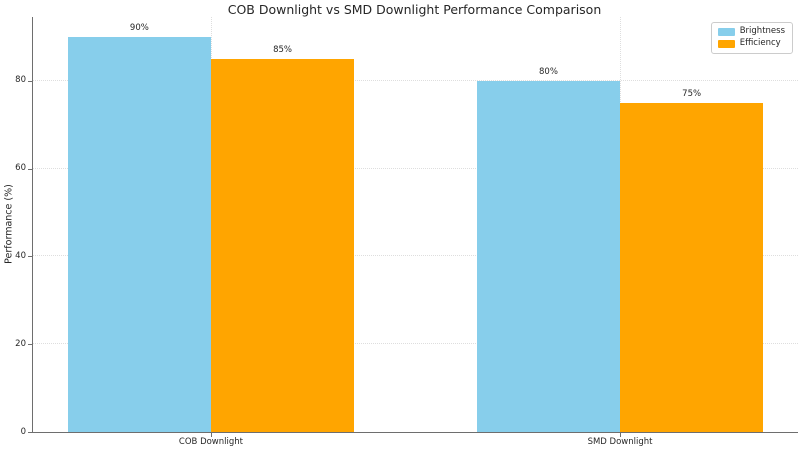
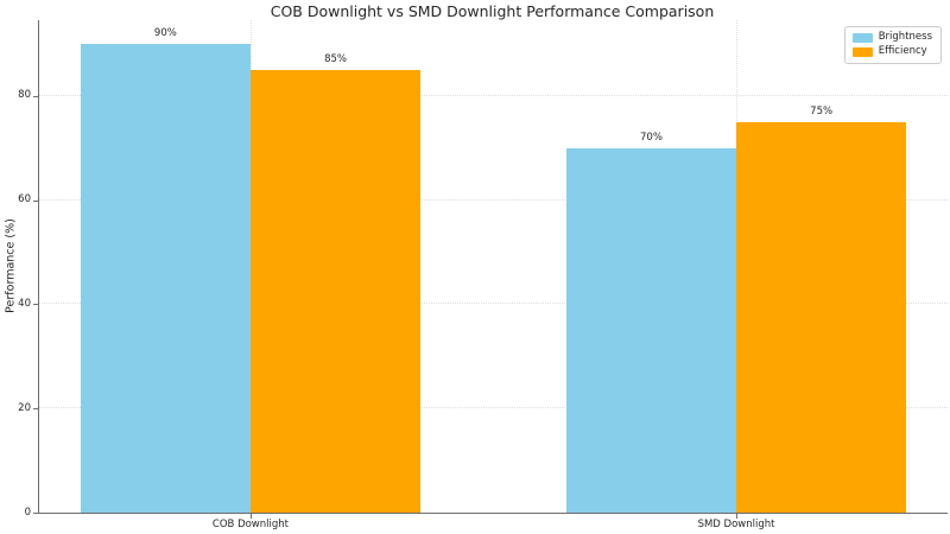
Brightness/SMD Downlight: 80% -> 70%
